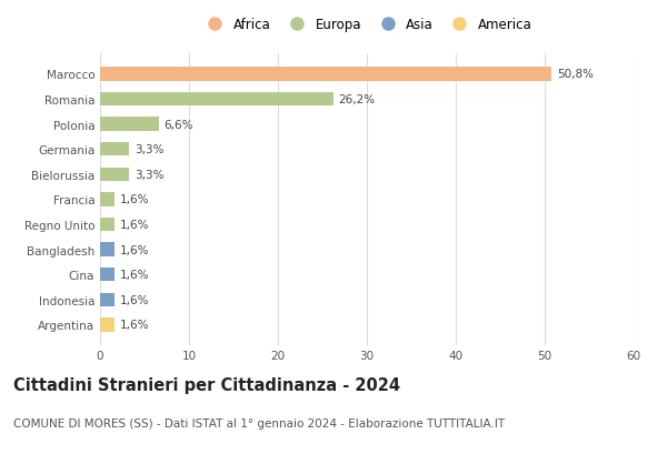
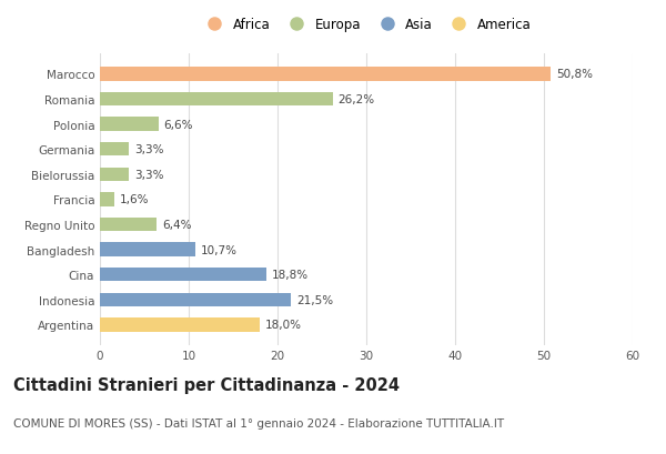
Regno Unito: 1,6% -> 6,4%
Bangladesh: 1,6% -> 10,7%
Cina: 1,6% -> 18,8%
Indonesia: 1,6% -> 21,5%
Argentina: 1,6% -> 18,0%
